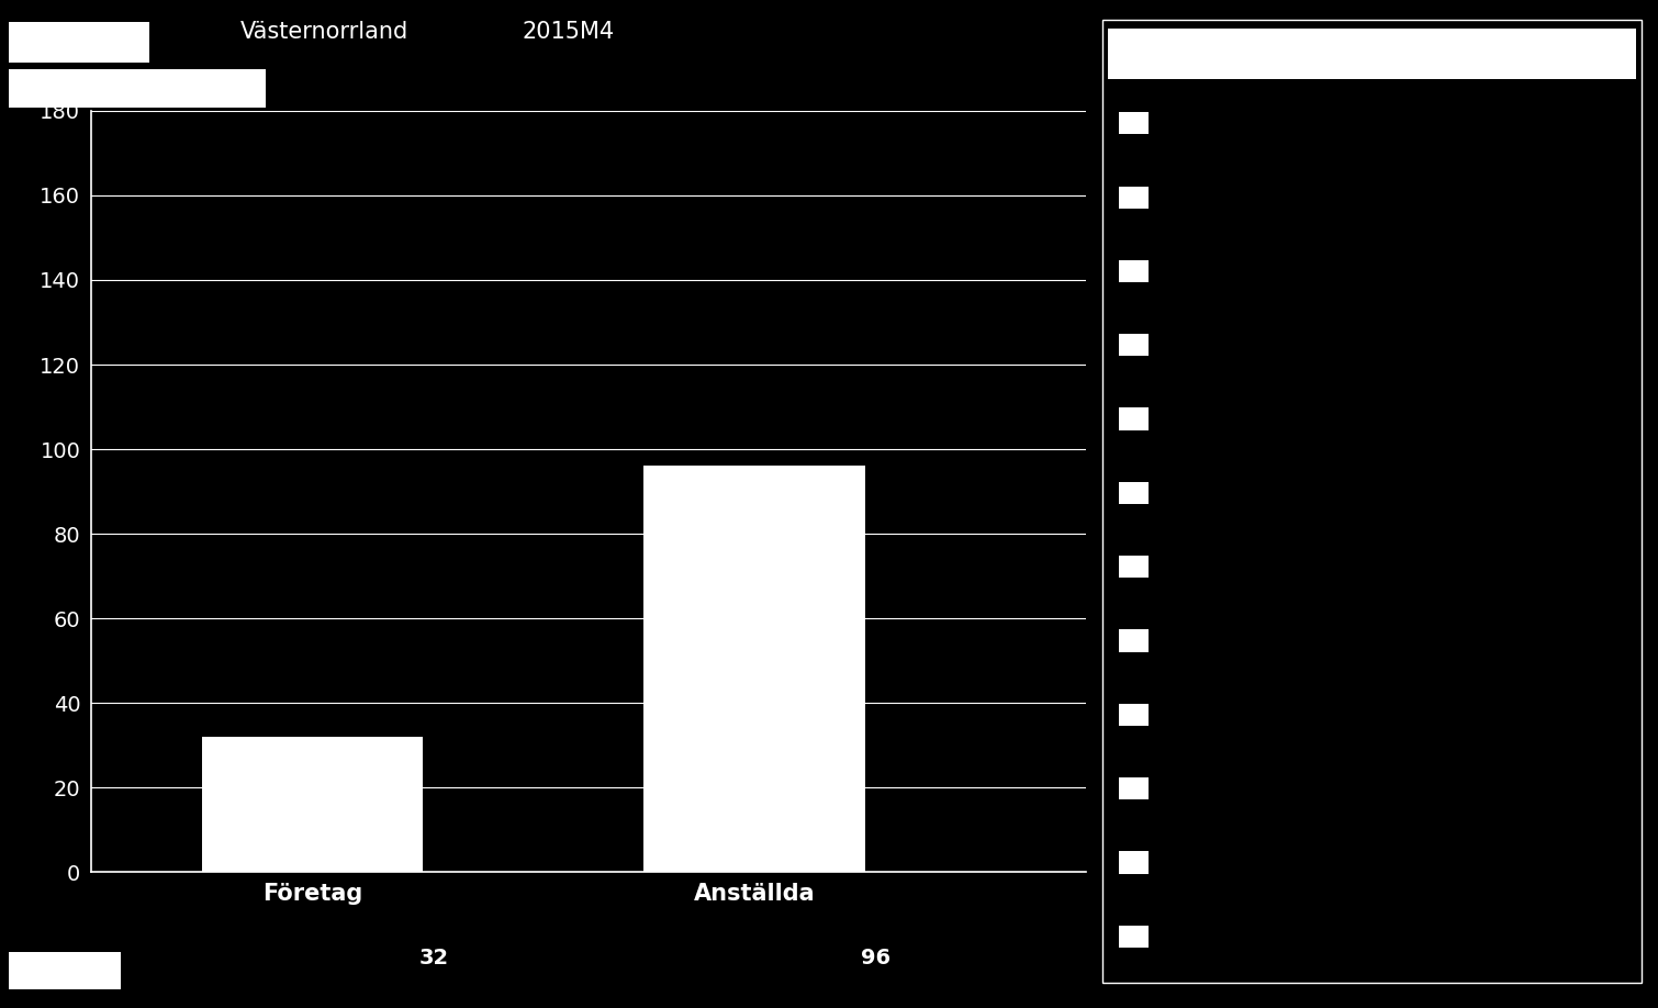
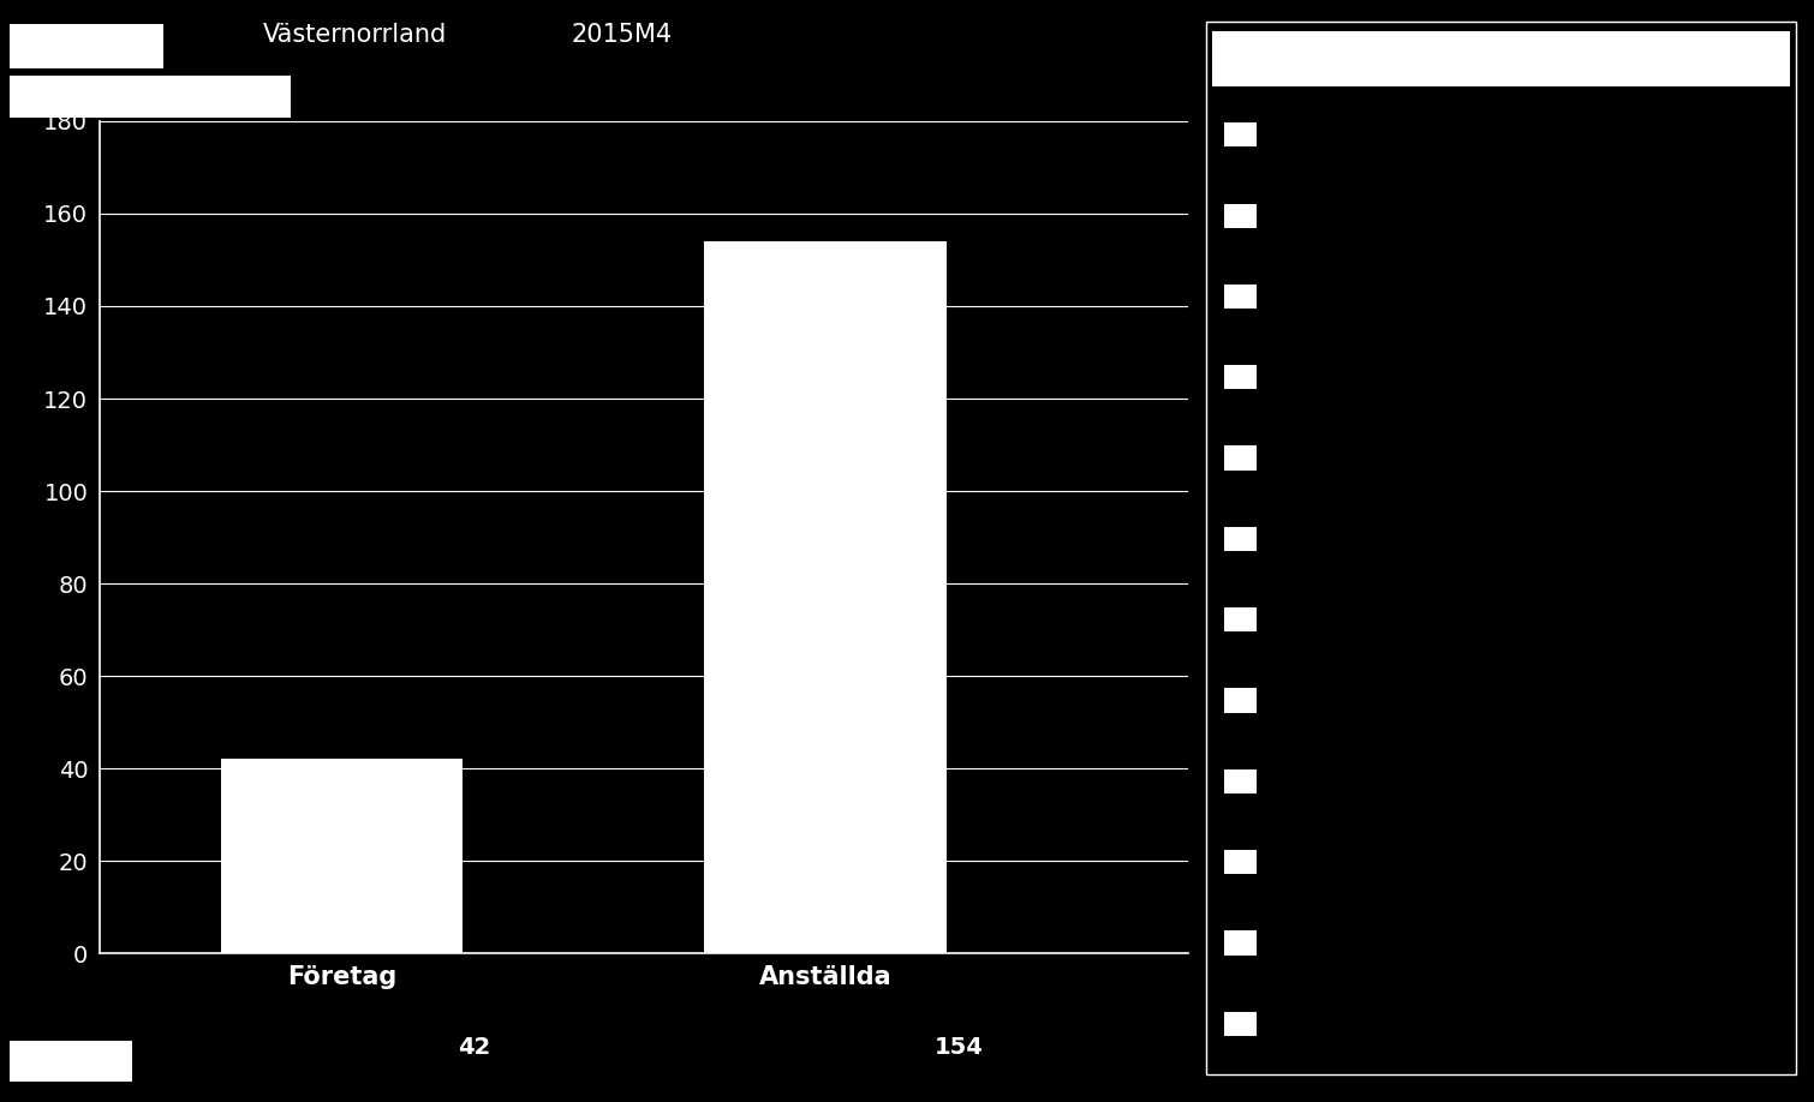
Företag: 32 -> 42
Anställda: 96 -> 154
